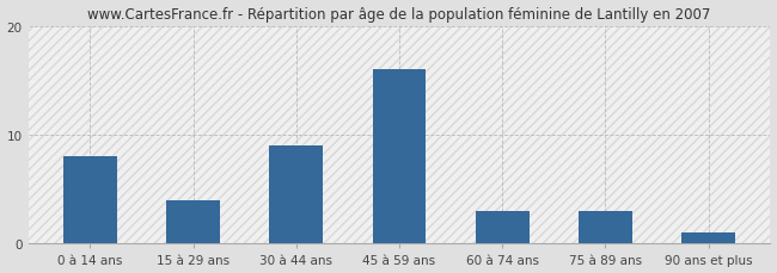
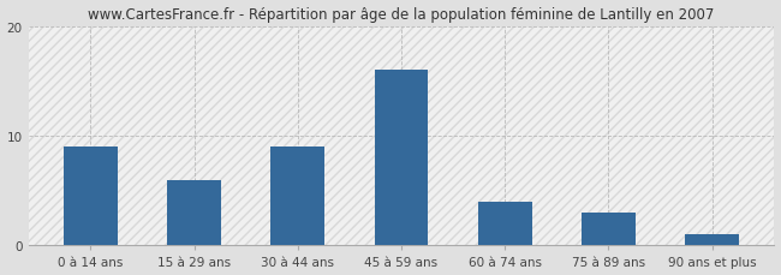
0 à 14 ans: 8 -> 9
15 à 29 ans: 4 -> 6
60 à 74 ans: 3 -> 4
